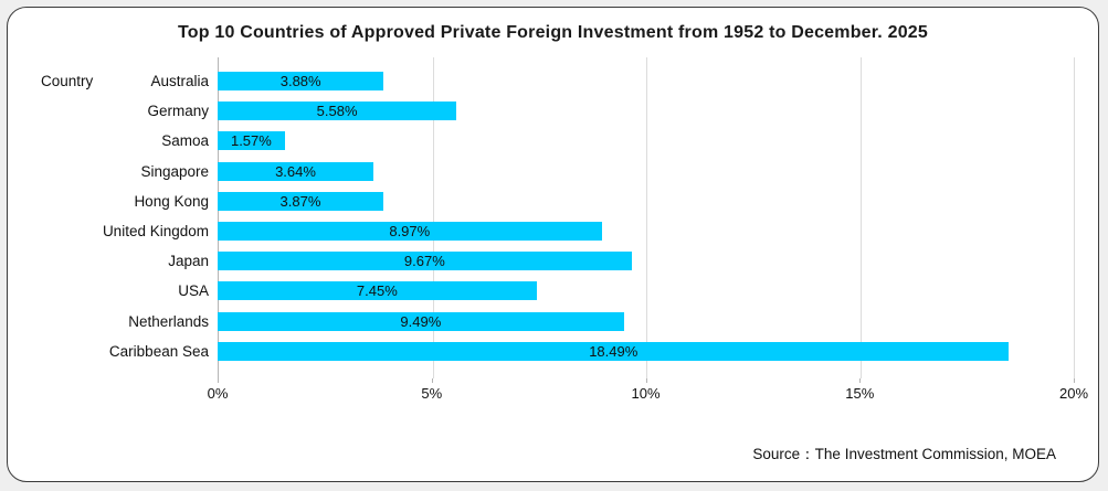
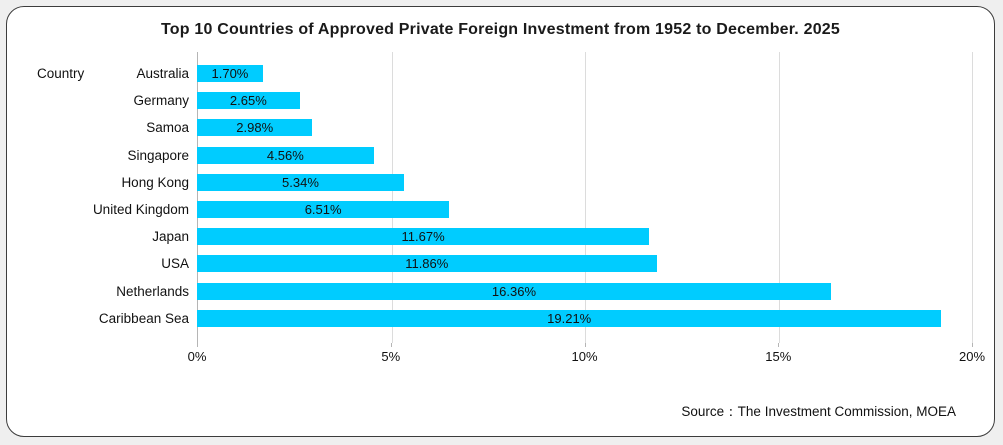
Australia: 3.88% -> 1.70%
Germany: 5.58% -> 2.65%
Samoa: 1.57% -> 2.98%
Singapore: 3.64% -> 4.56%
Hong Kong: 3.87% -> 5.34%
United Kingdom: 8.97% -> 6.51%
Japan: 9.67% -> 11.67%
USA: 7.45% -> 11.86%
Netherlands: 9.49% -> 16.36%
Caribbean Sea: 18.49% -> 19.21%
